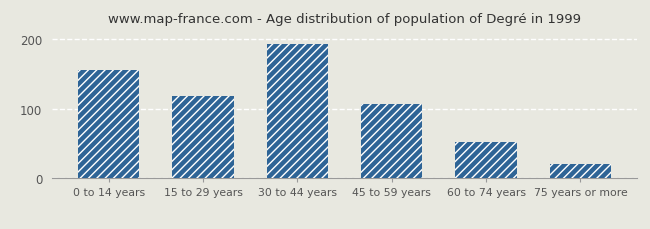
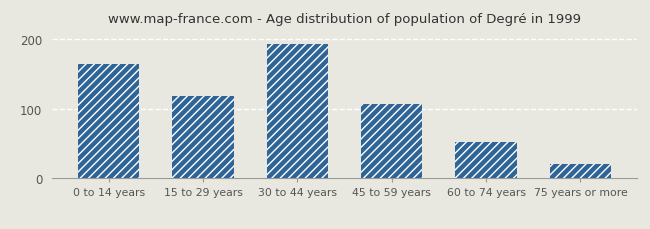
0 to 14 years: 156 -> 165
